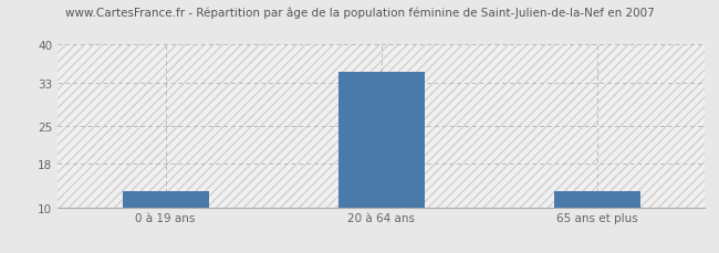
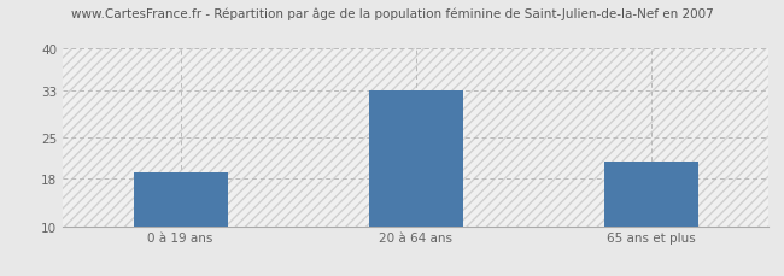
0 à 19 ans: 13 -> 19
20 à 64 ans: 35 -> 33
65 ans et plus: 13 -> 21
